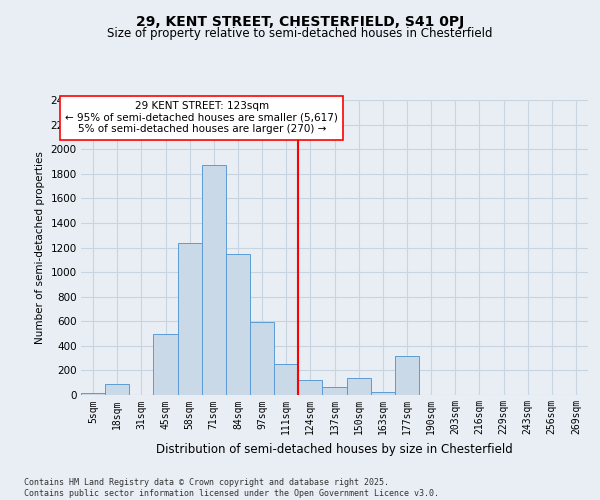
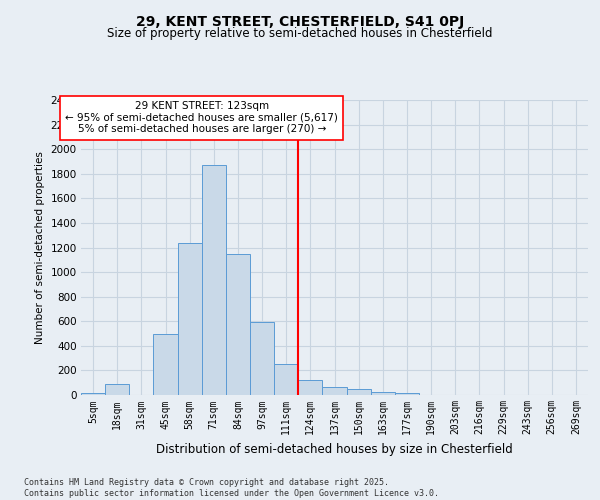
150sqm: 140 -> 40
177sqm: 320 -> 20
